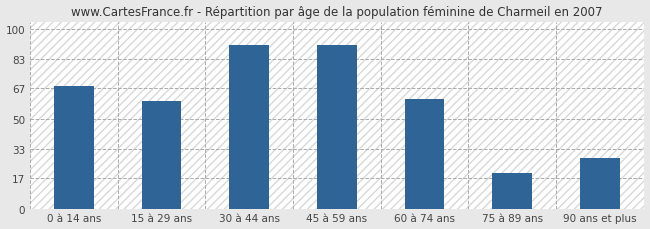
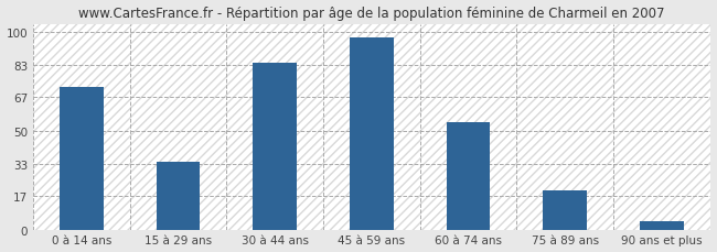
0 à 14 ans: 68 -> 72
15 à 29 ans: 60 -> 34
30 à 44 ans: 91 -> 84
45 à 59 ans: 91 -> 97
60 à 74 ans: 61 -> 54
90 ans et plus: 28 -> 4
